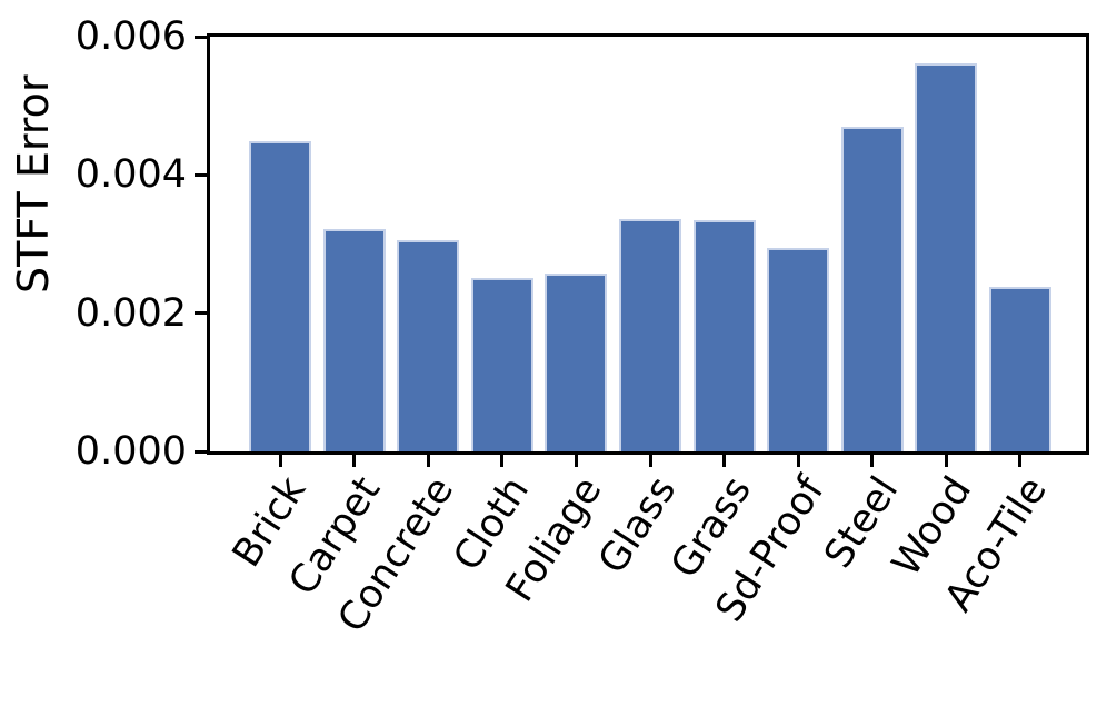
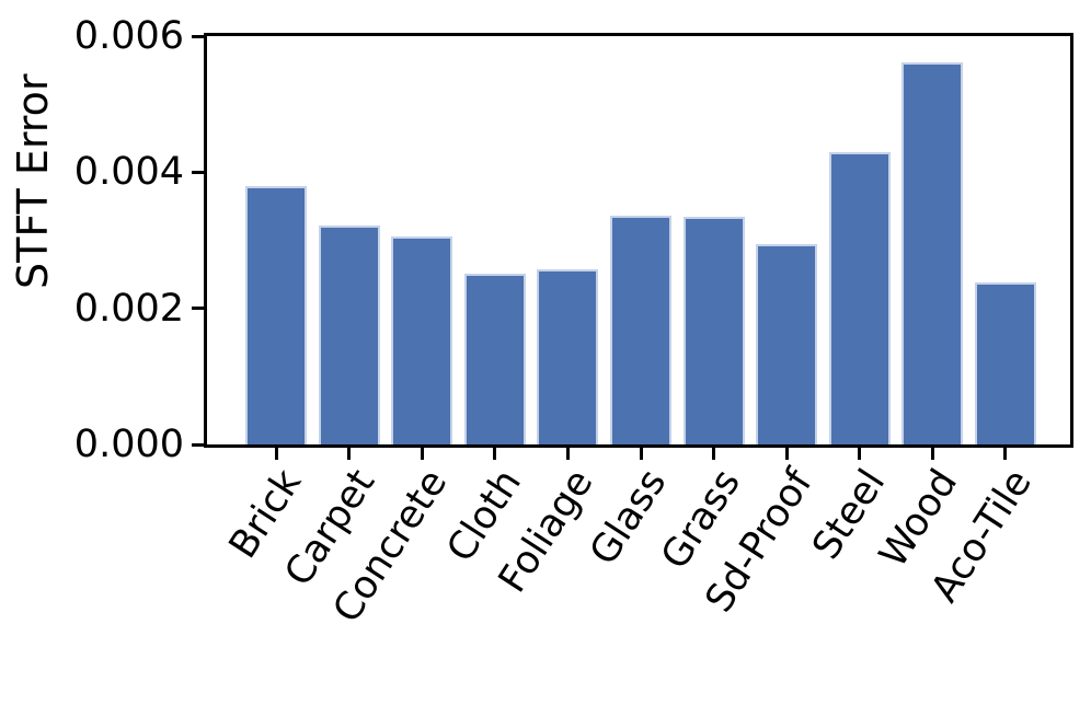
Brick: 0.0045 -> 0.0038
Steel: 0.0047 -> 0.0043
